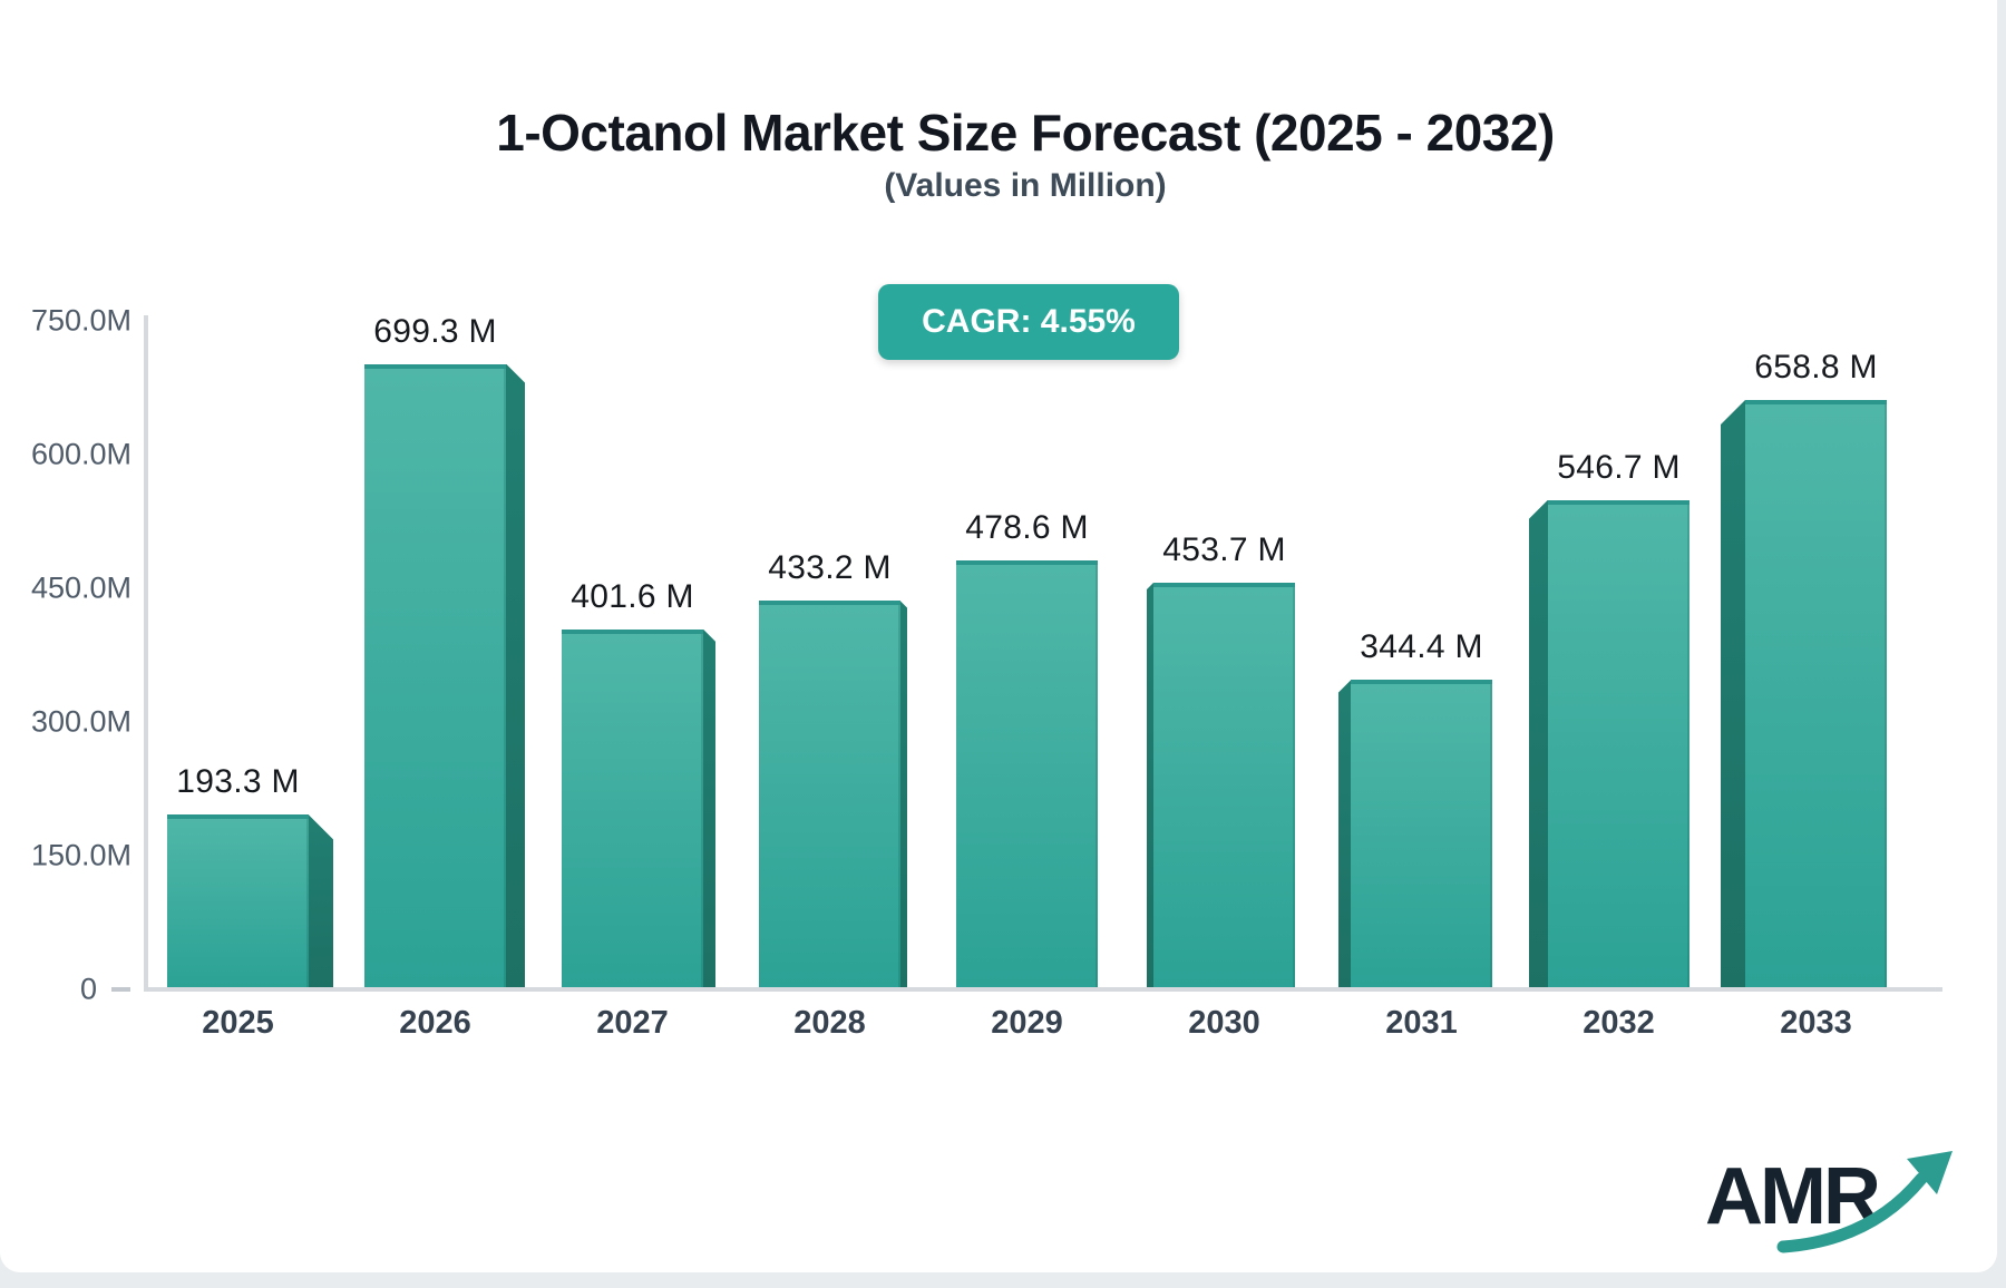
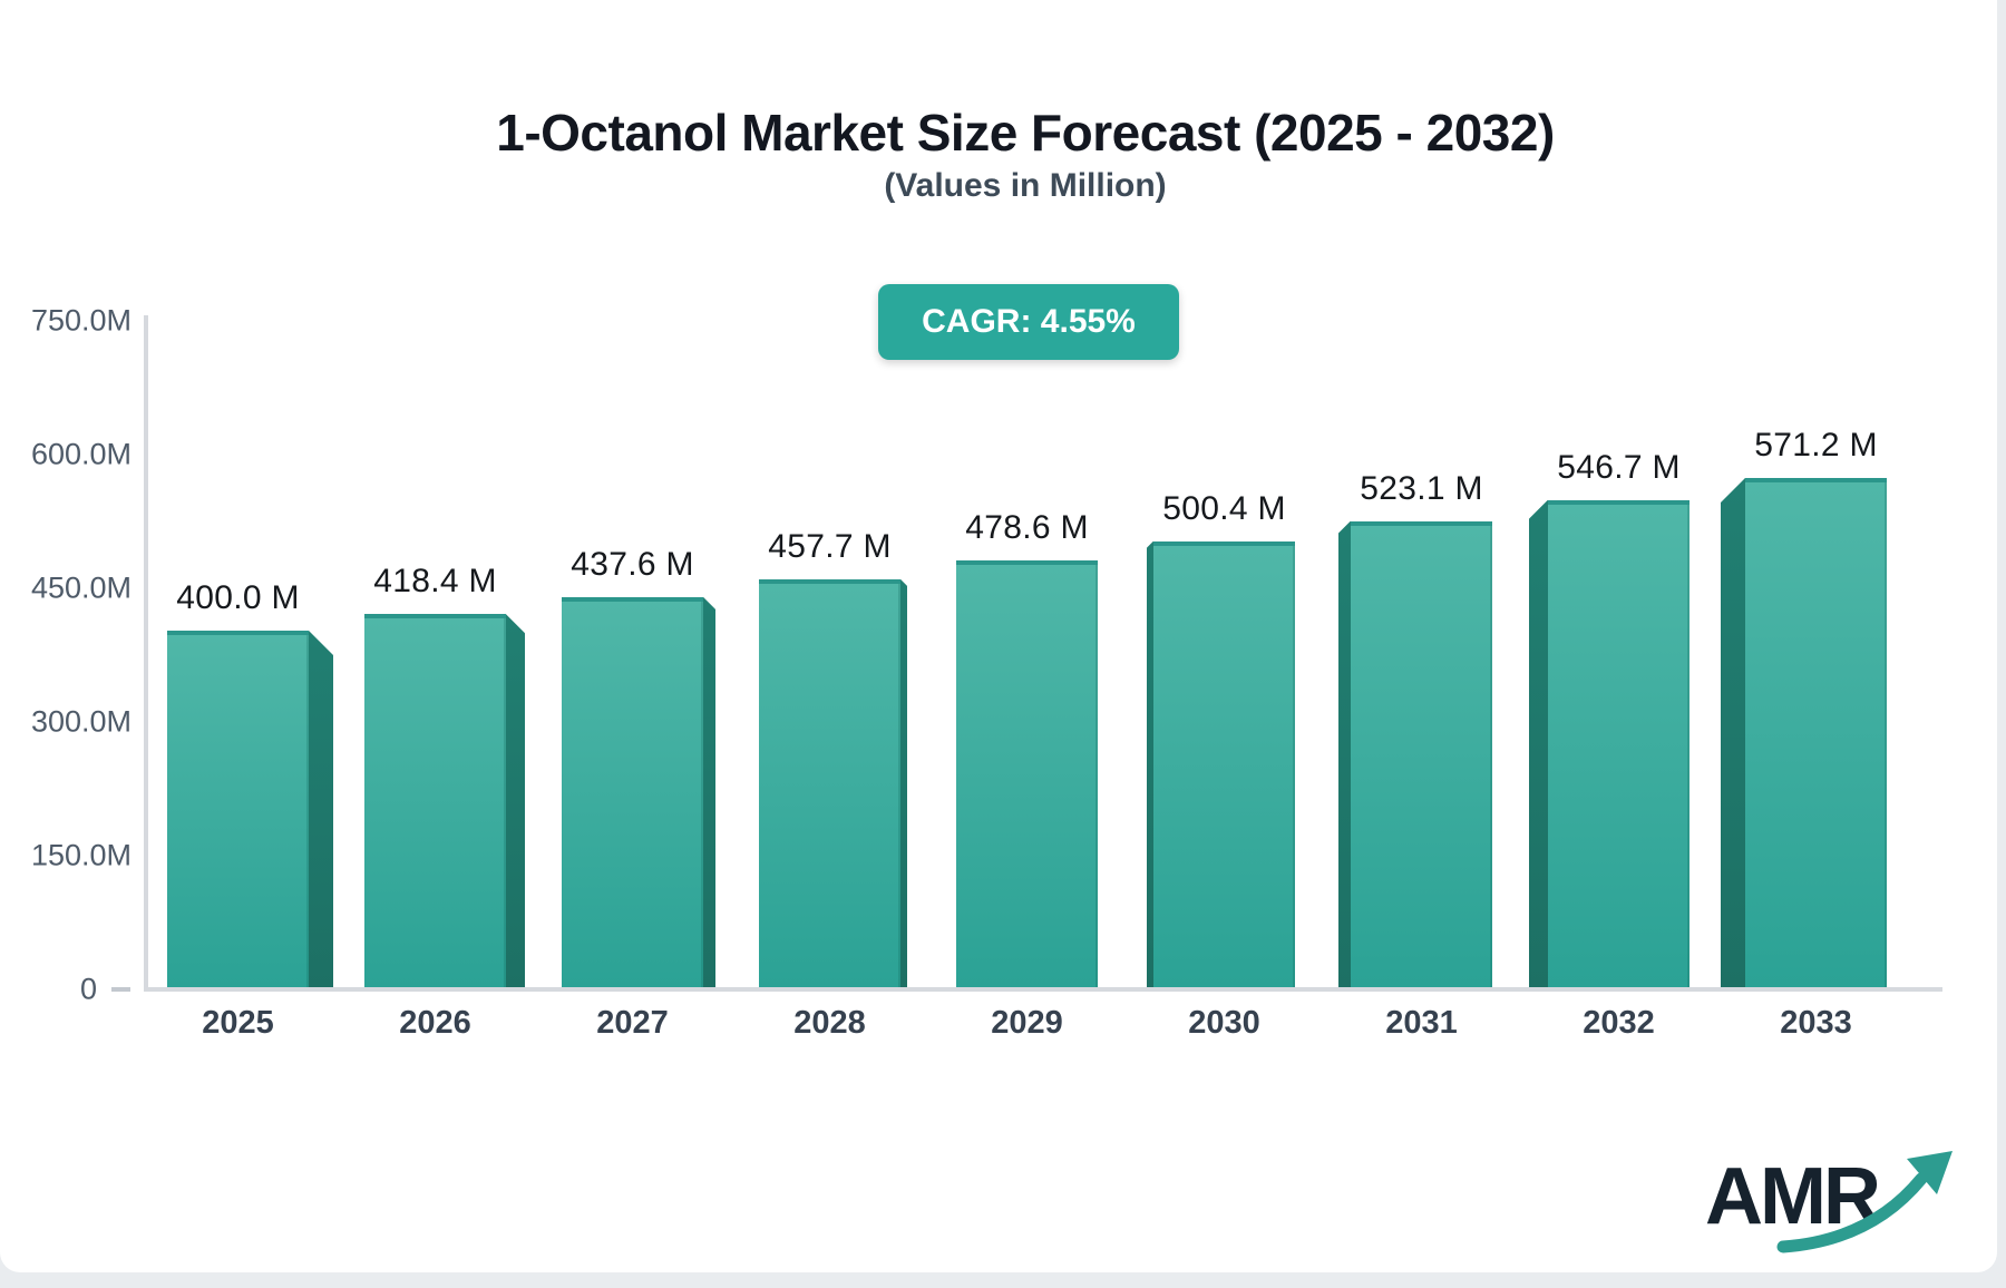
2025: 193.3 -> 400.0
2026: 699.3 -> 418.4
2027: 401.6 -> 437.6
2028: 433.2 -> 457.7
2030: 453.7 -> 500.4
2031: 344.4 -> 523.1
2033: 658.8 -> 571.2
